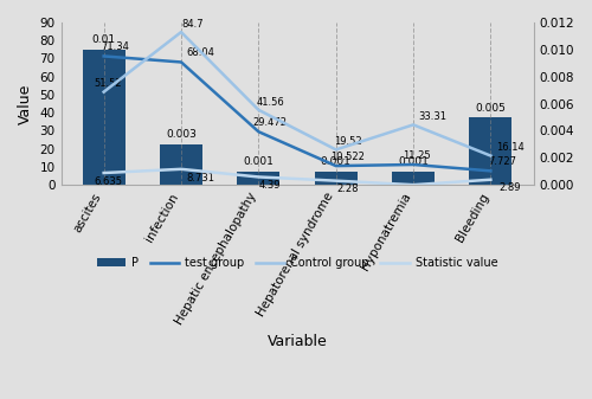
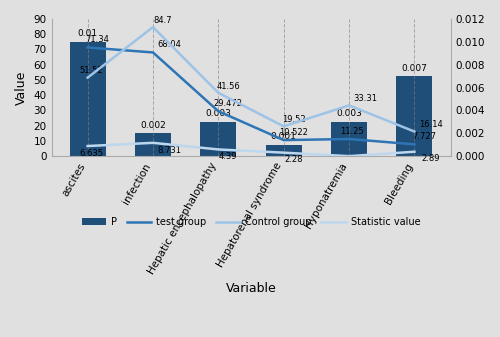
P/infection: 0.003 -> 0.002
P/Hepatic encephalopathy: 0.001 -> 0.003
P/Hyponatremia: 0.001 -> 0.003
P/Bleeding: 0.005 -> 0.007
